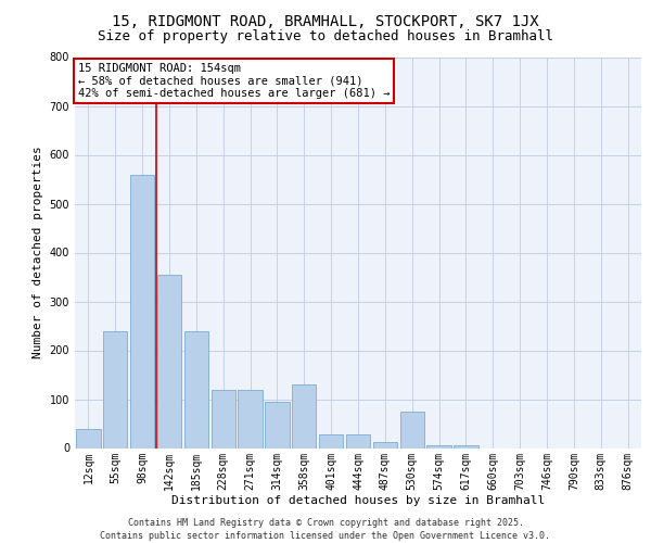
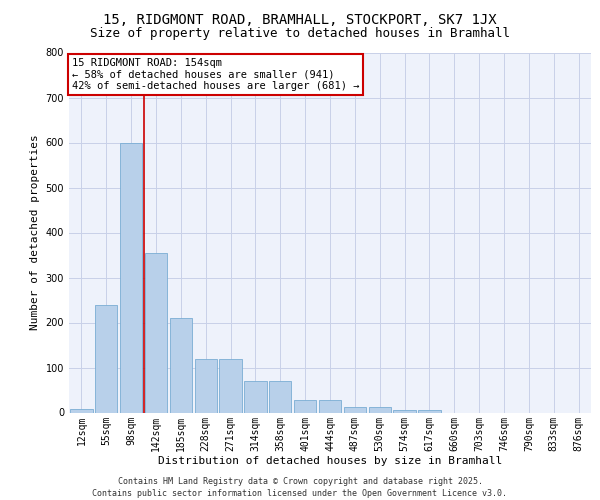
12sqm: 40 -> 8
98sqm: 560 -> 600
185sqm: 240 -> 210
314sqm: 95 -> 70
358sqm: 130 -> 70
530sqm: 75 -> 12
